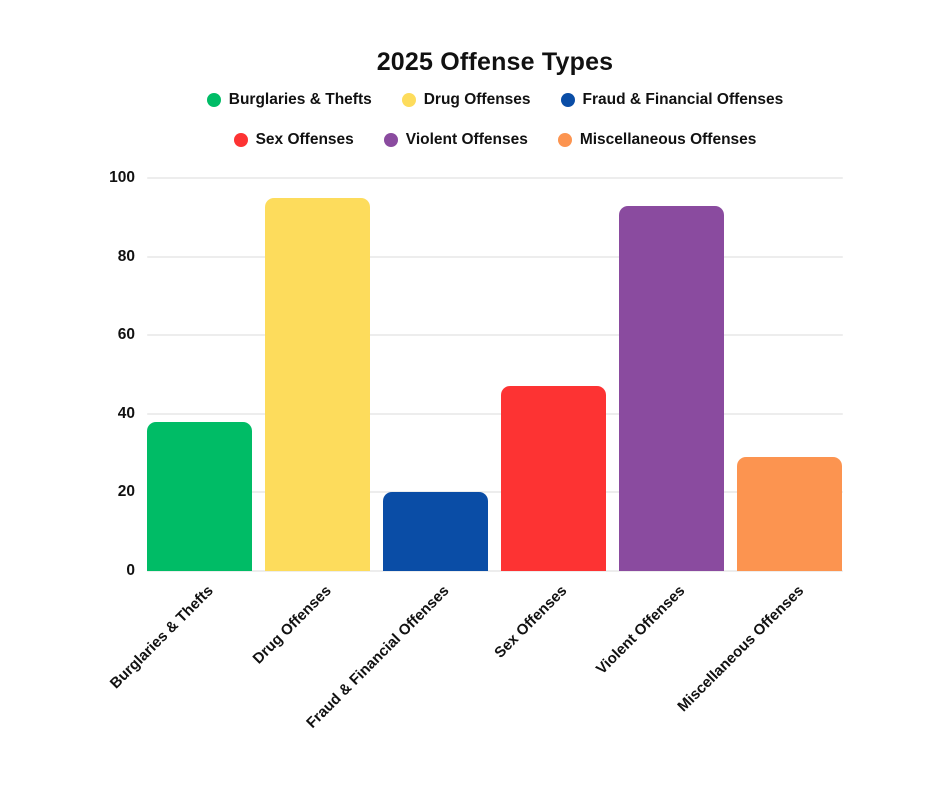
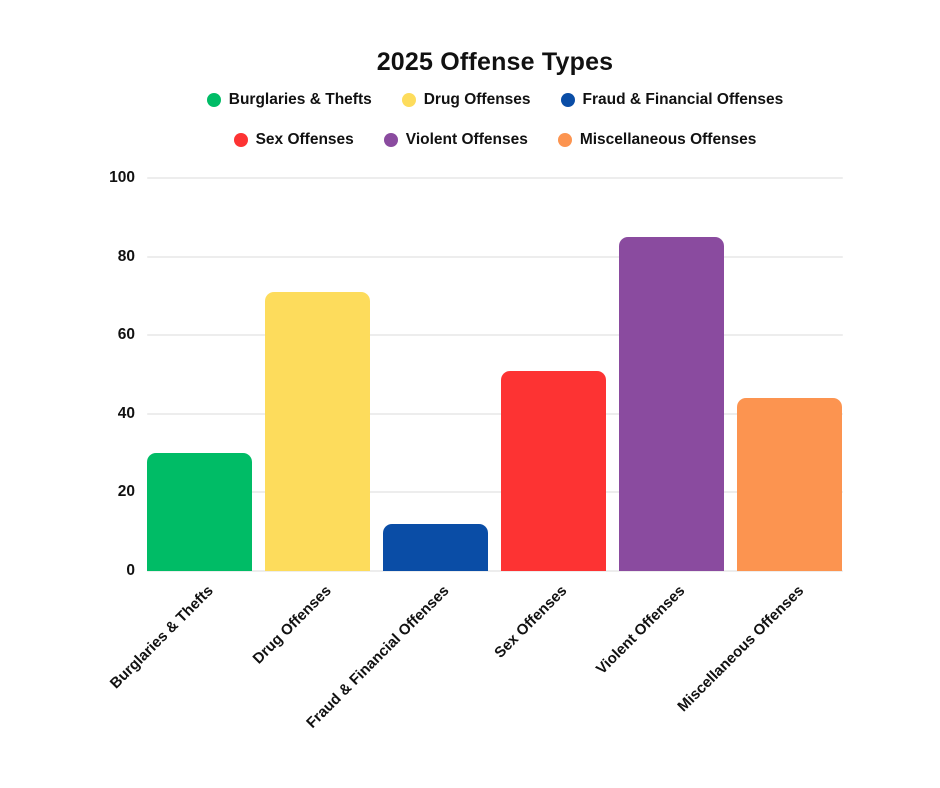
Burglaries & Thefts: 38 -> 30
Drug Offenses: 95 -> 71
Fraud & Financial Offenses: 20 -> 12
Sex Offenses: 47 -> 51
Violent Offenses: 93 -> 85
Miscellaneous Offenses: 29 -> 44
